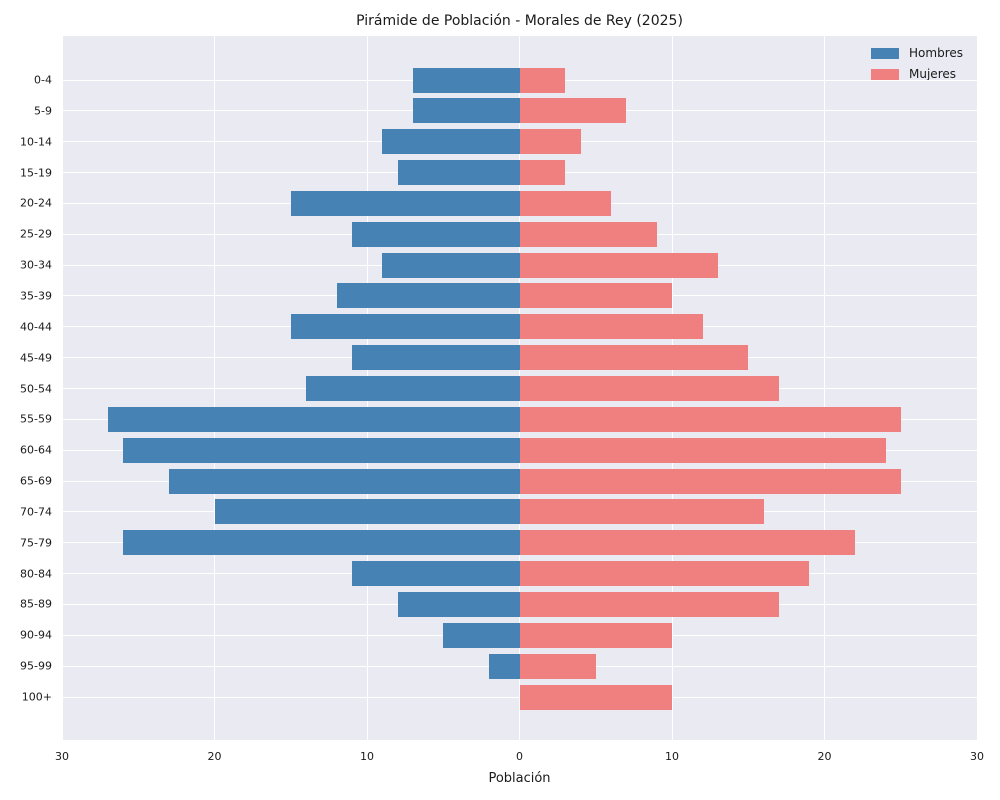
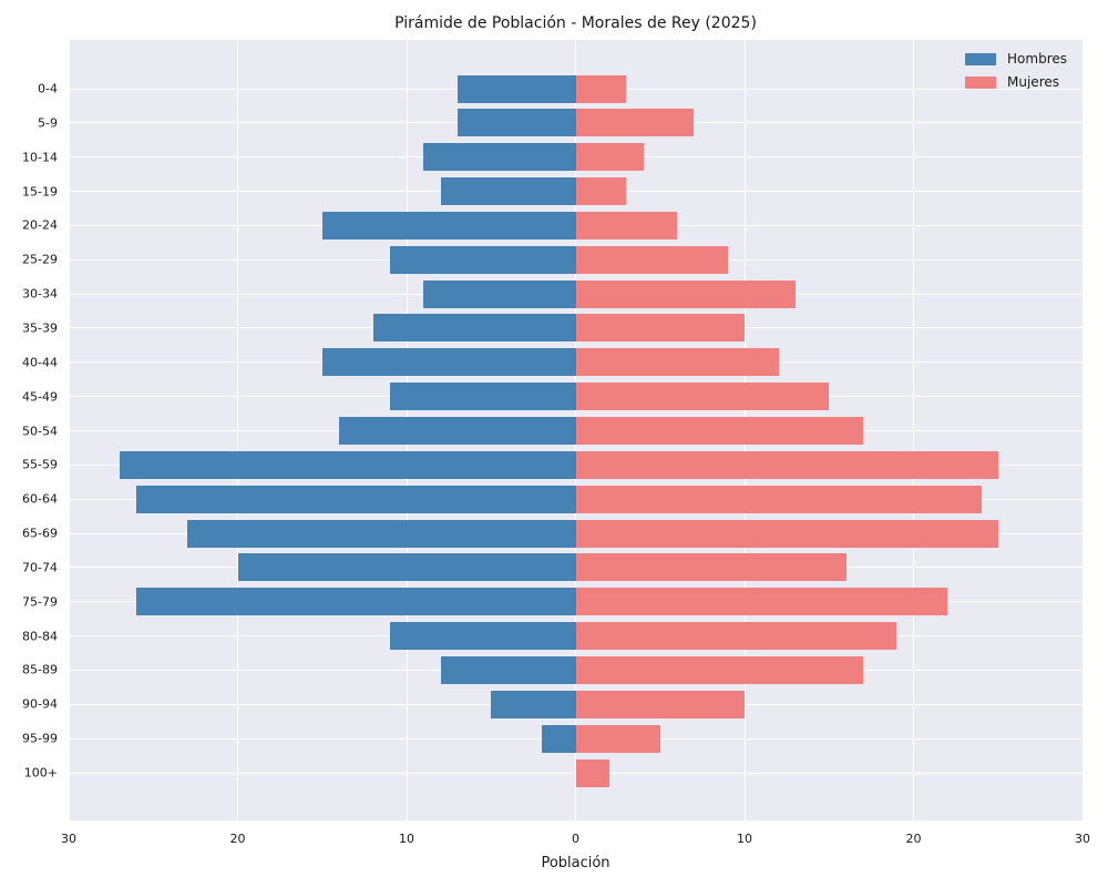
Mujeres/100+: 10 -> 2
